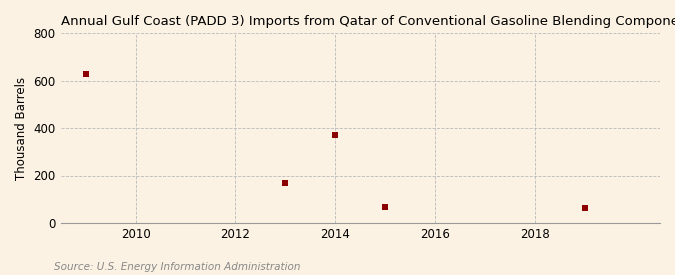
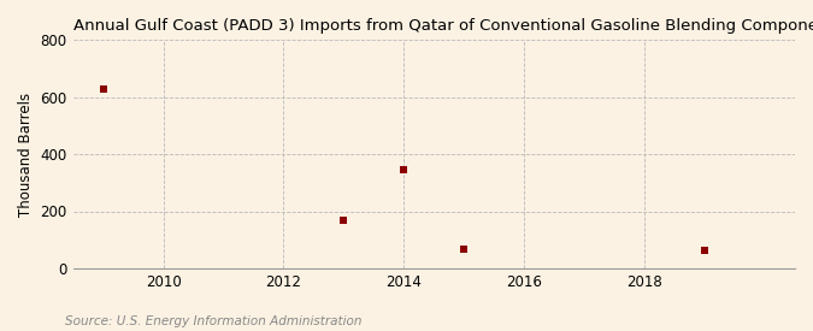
2014: 370 -> 345
